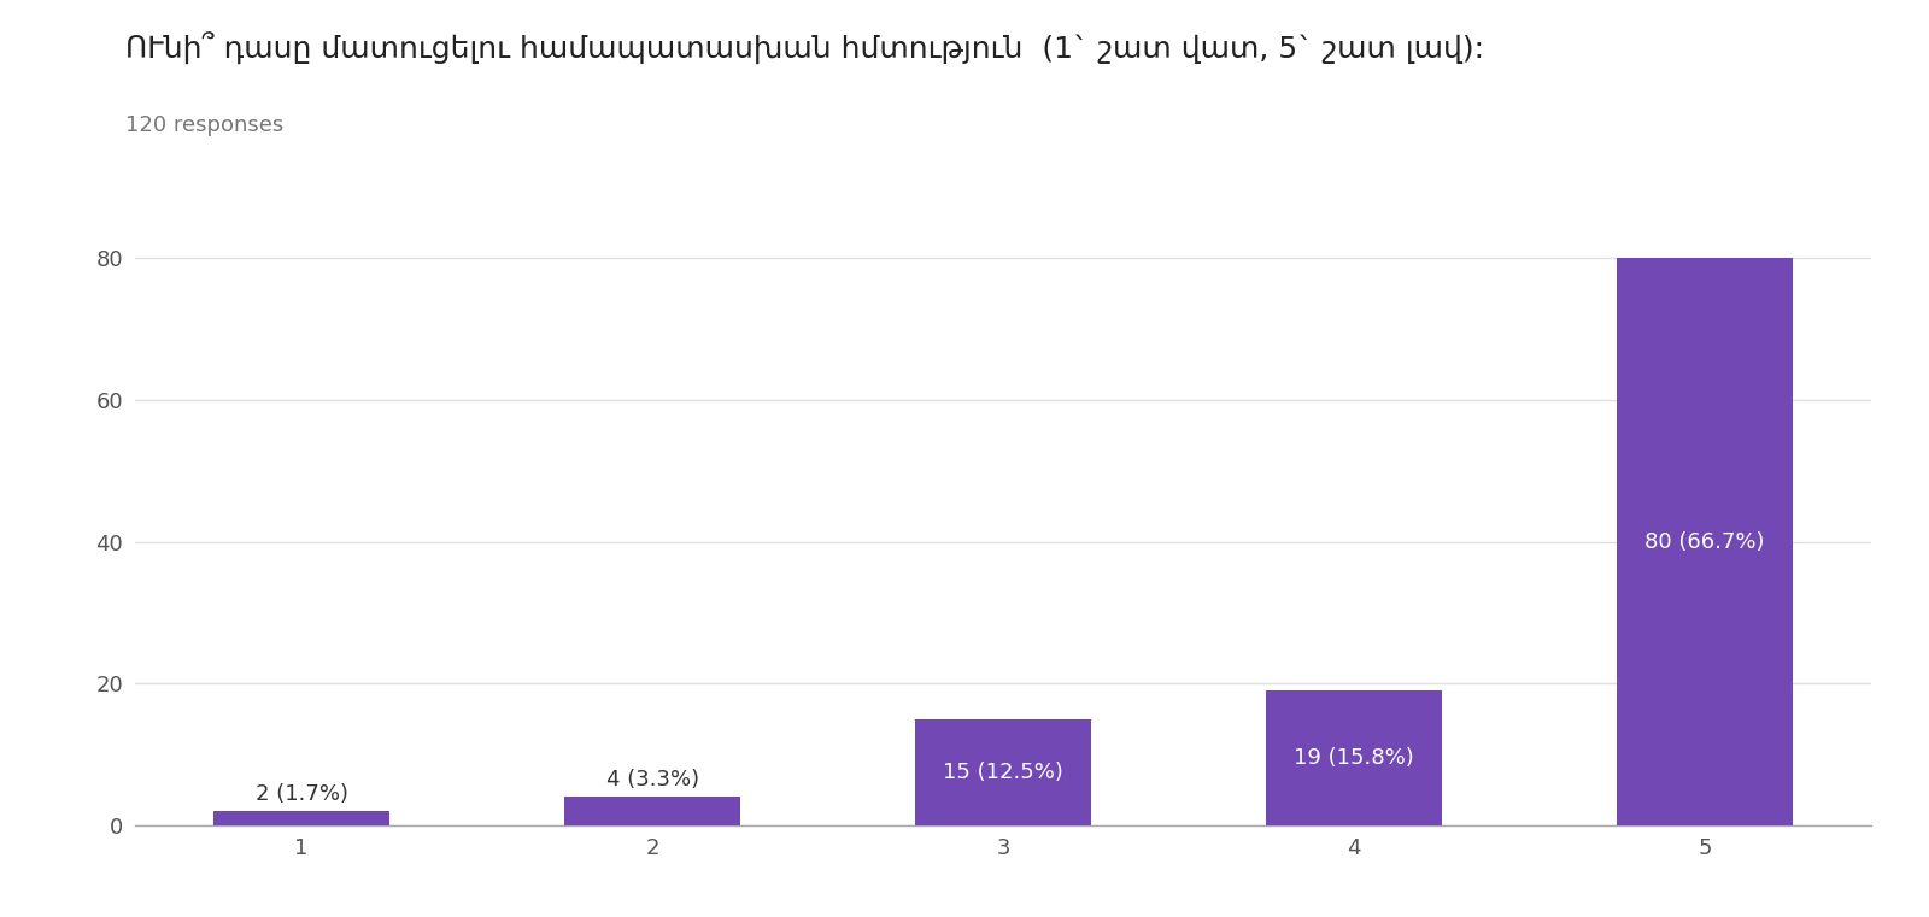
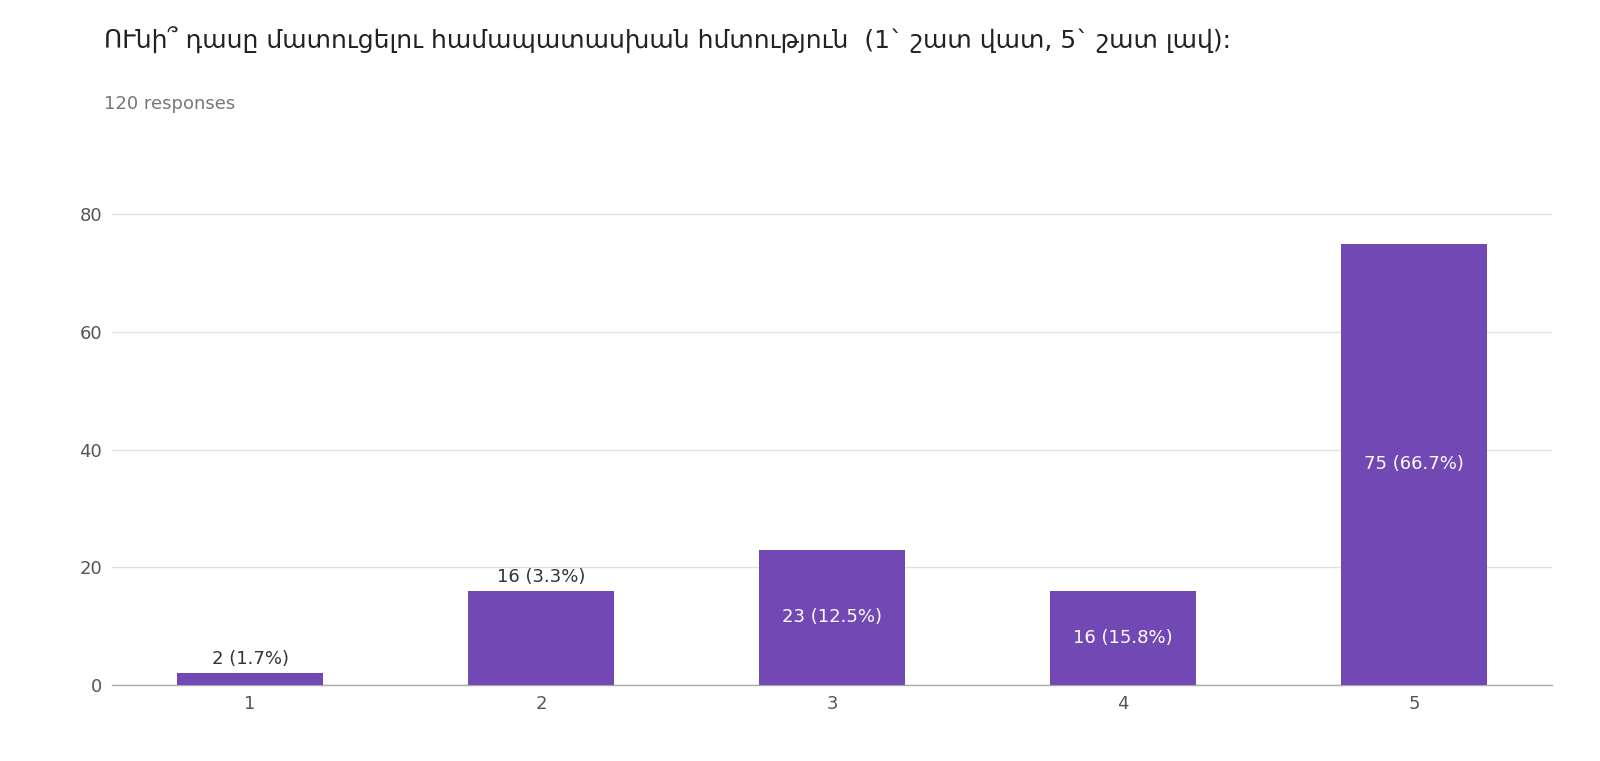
2: 4 -> 16
3: 15 -> 23
4: 19 -> 16
5: 80 -> 75
